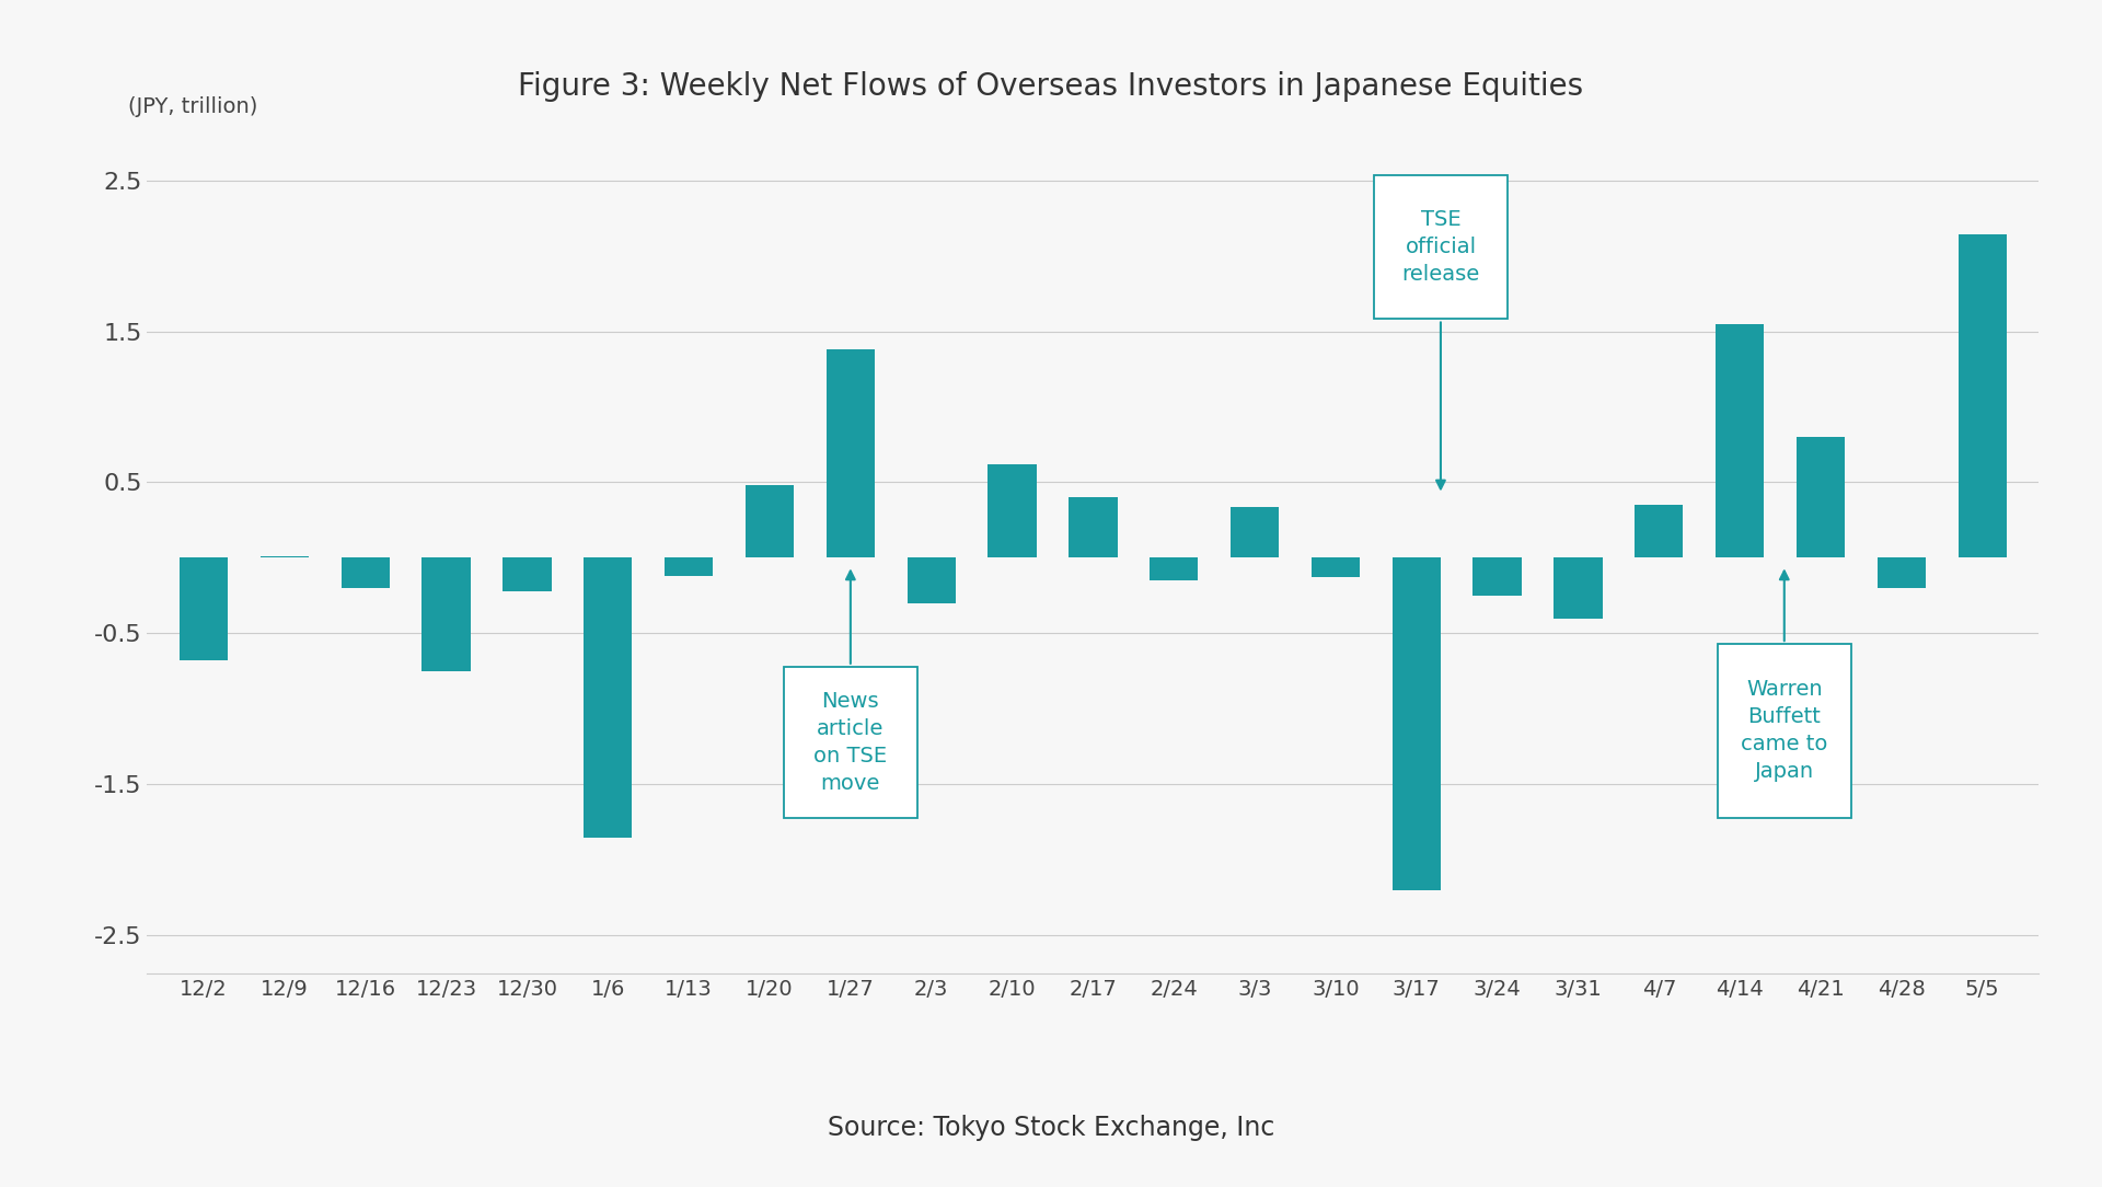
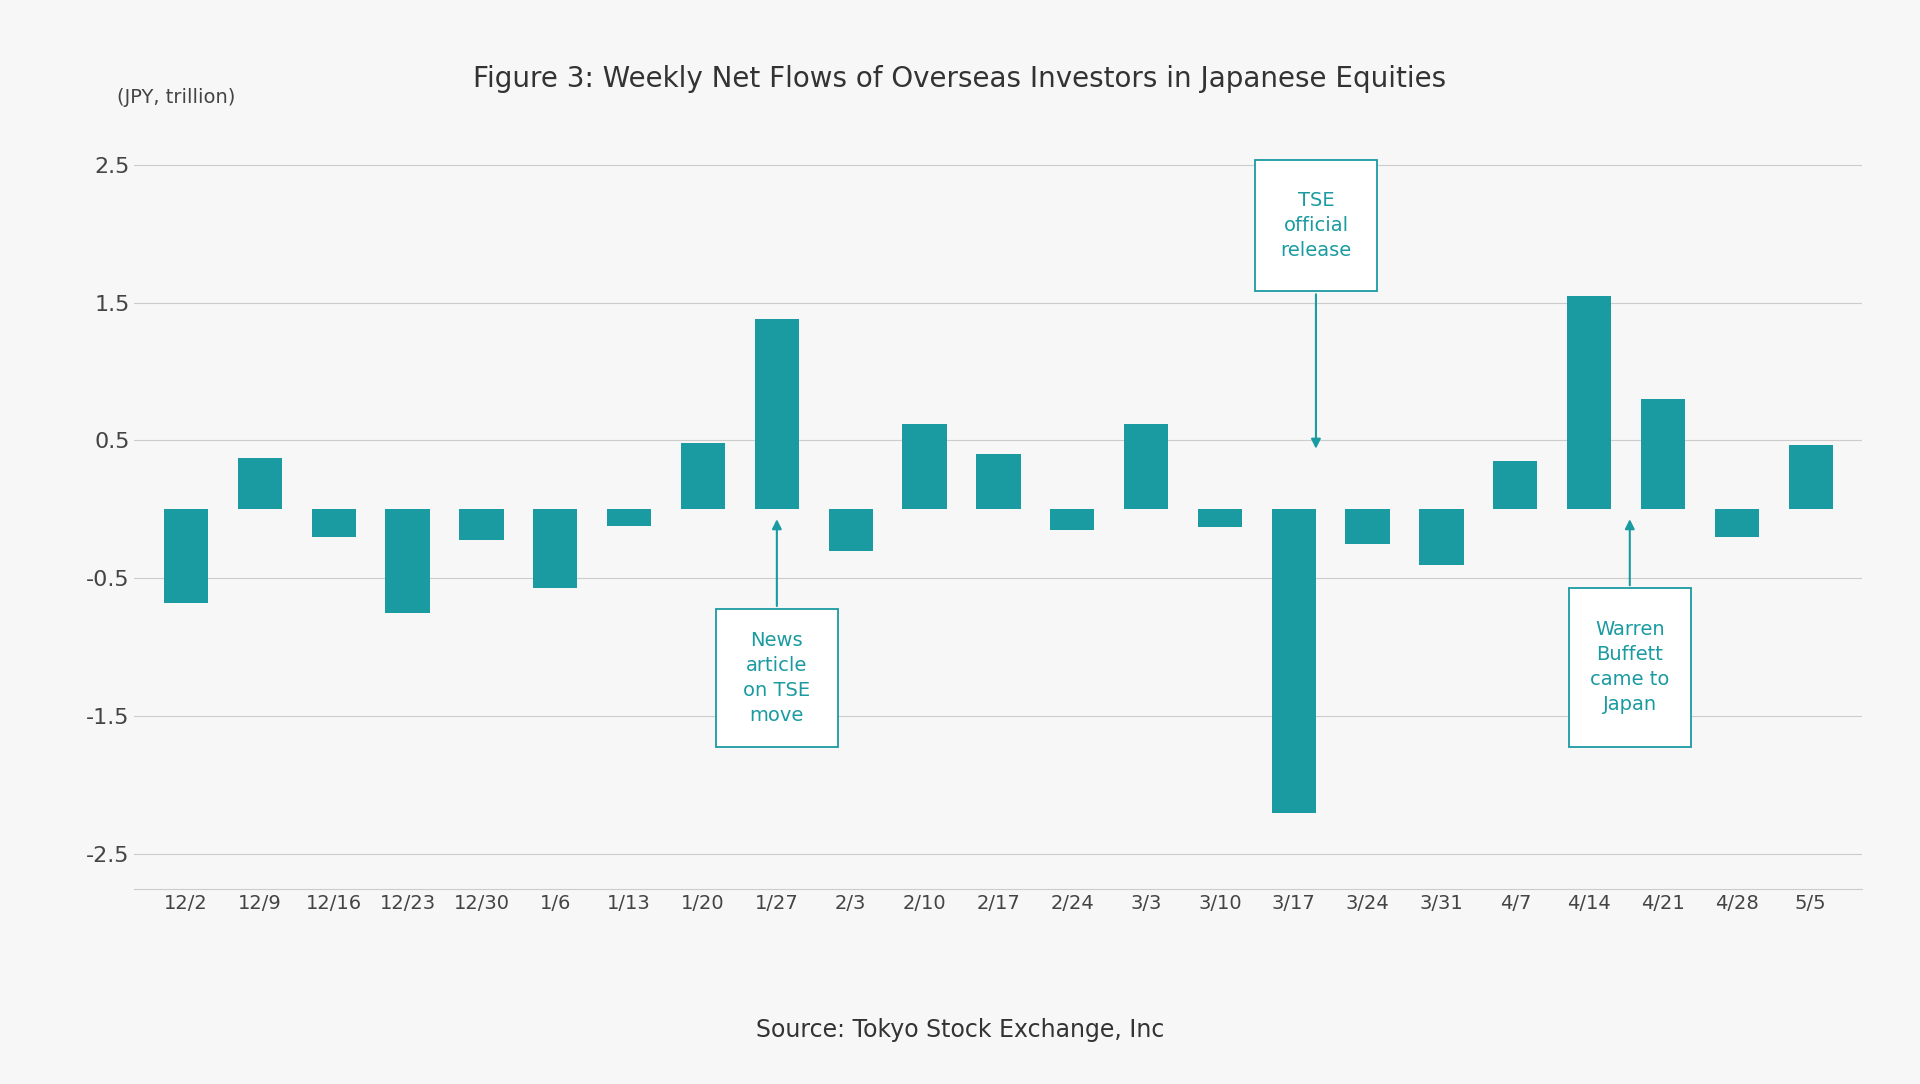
12/9: 0.01 -> 0.37
1/6: -1.85 -> -0.57
3/3: 0.34 -> 0.62
5/5: 2.14 -> 0.47
